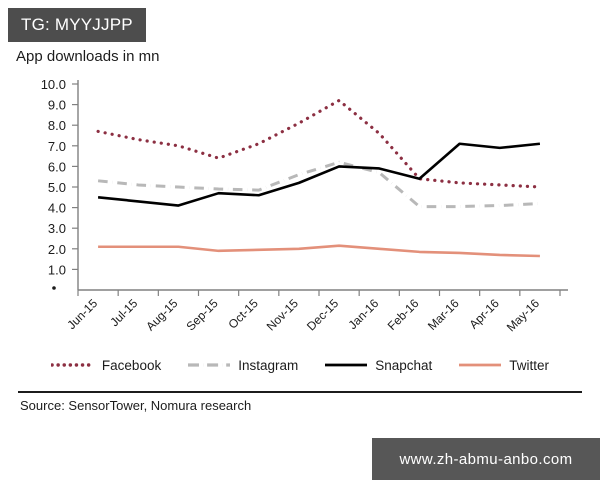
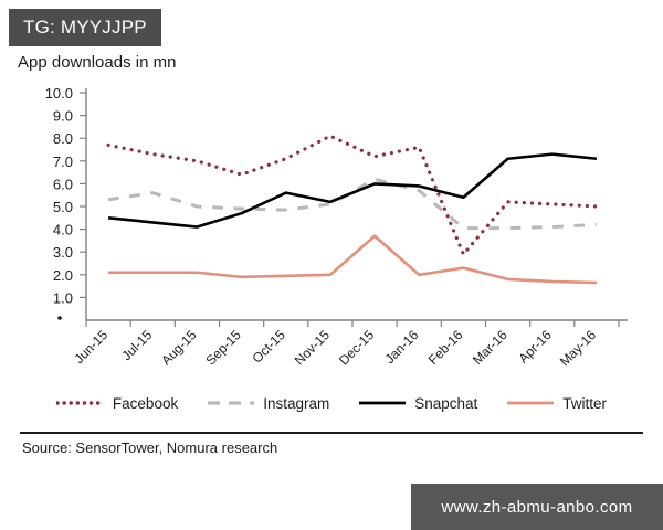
Instagram/Jul-15: 5.1 -> 5.6
Snapchat/Oct-15: 4.6 -> 5.6
Instagram/Nov-15: 5.6 -> 5.1
Facebook/Dec-15: 9.2 -> 7.2
Twitter/Dec-15: 2.1 -> 3.7
Facebook/Feb-16: 5.4 -> 2.9
Twitter/Feb-16: 1.9 -> 2.3
Snapchat/Apr-16: 6.9 -> 7.3
